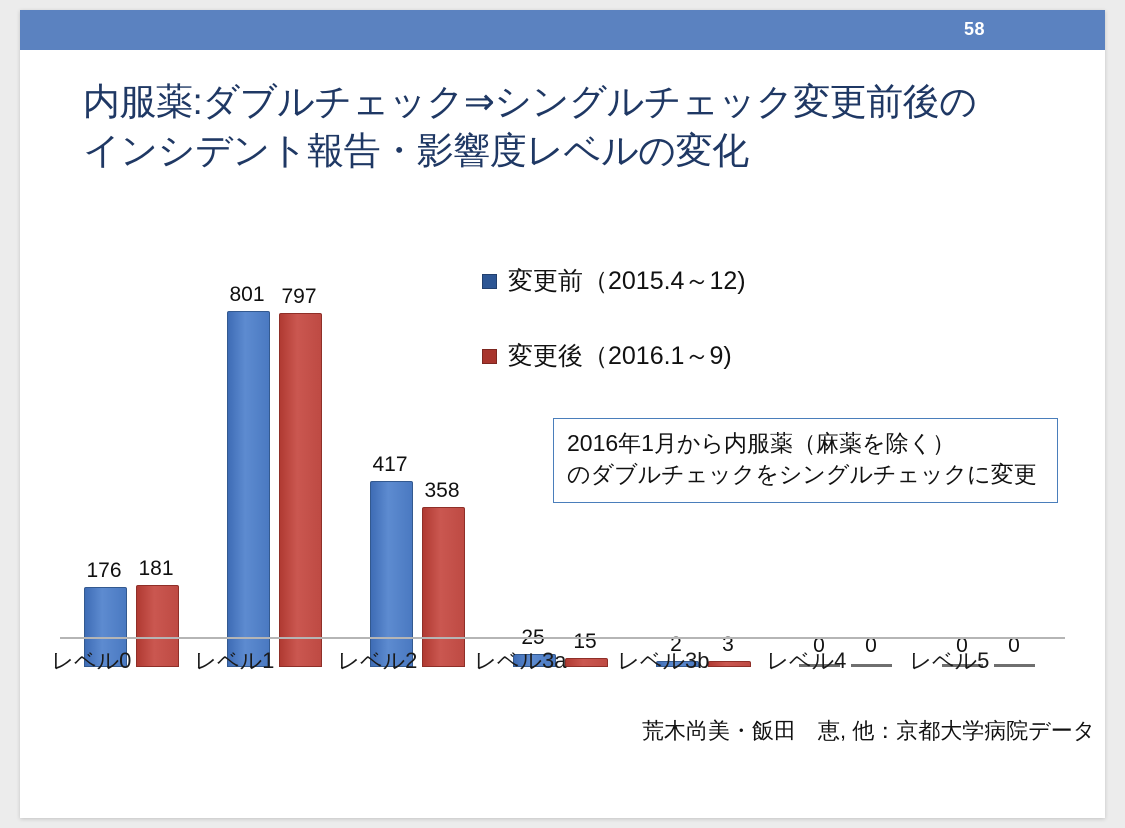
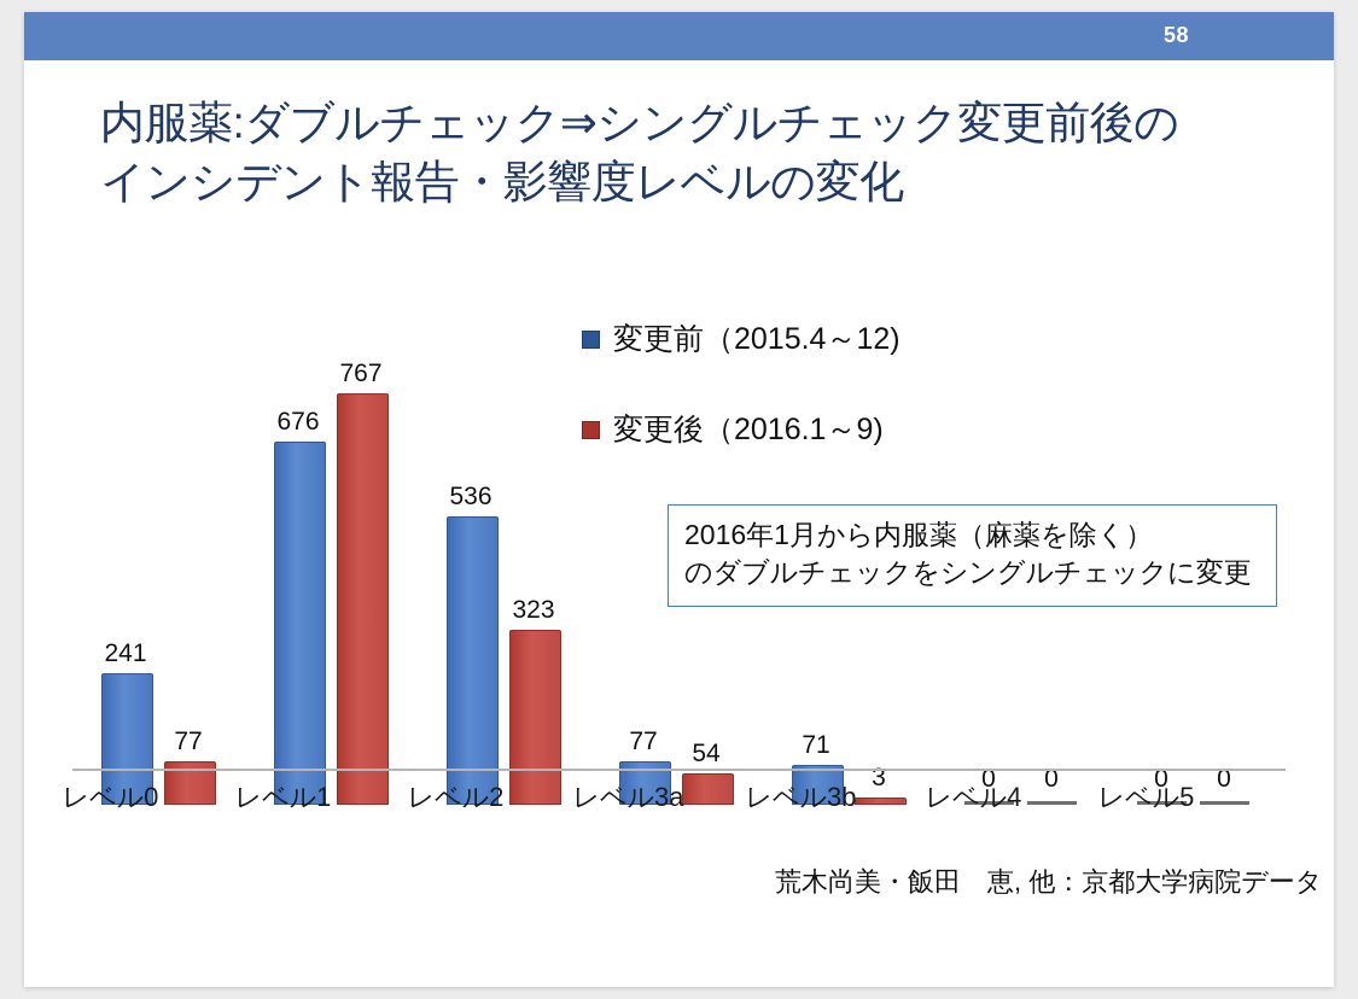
変更前（2015.4～12)/レベル0: 176 -> 241
変更後（2016.1～9)/レベル0: 181 -> 77
変更前（2015.4～12)/レベル1: 801 -> 676
変更後（2016.1～9)/レベル1: 797 -> 767
変更前（2015.4～12)/レベル2: 417 -> 536
変更後（2016.1～9)/レベル2: 358 -> 323
変更前（2015.4～12)/レベル3a: 25 -> 77
変更後（2016.1～9)/レベル3a: 15 -> 54
変更前（2015.4～12)/レベル3b: 2 -> 71
